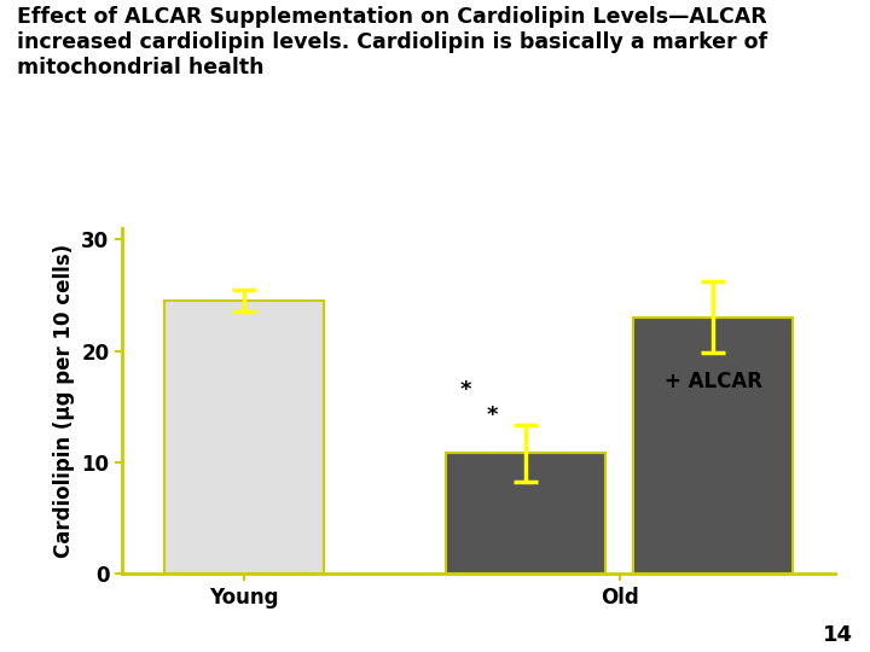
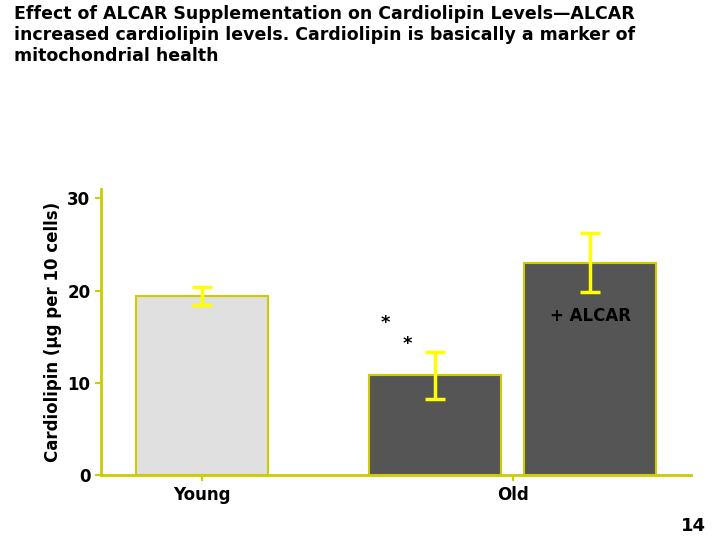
Young: 24.5 -> 19.4
